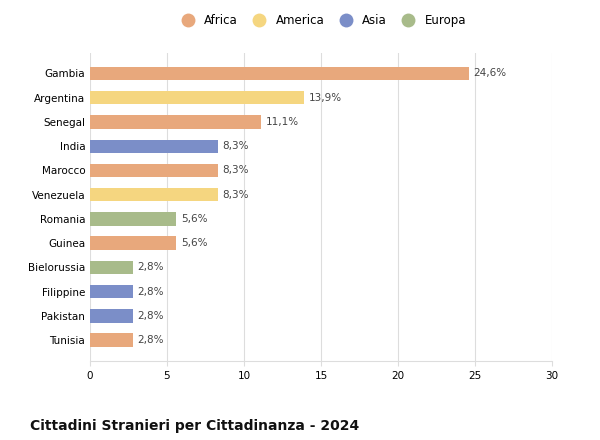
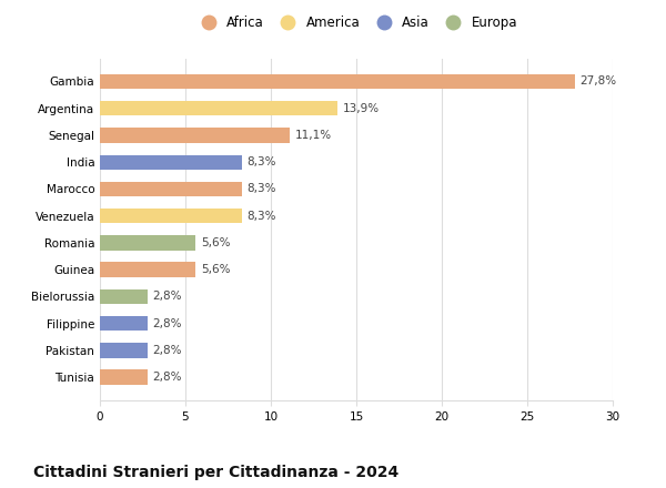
Gambia: 24,6% -> 27,8%
